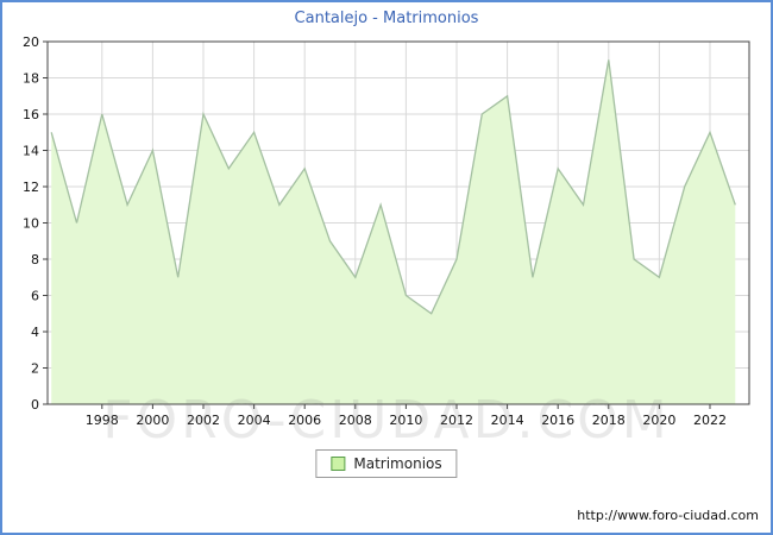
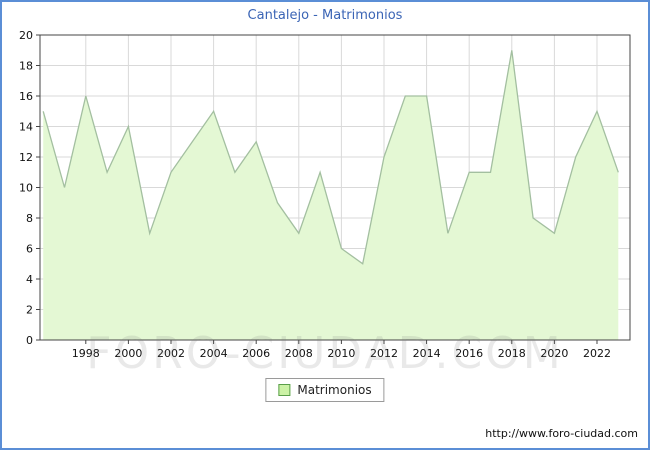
2002: 16 -> 11
2012: 8 -> 12
2014: 17 -> 16
2016: 13 -> 11
